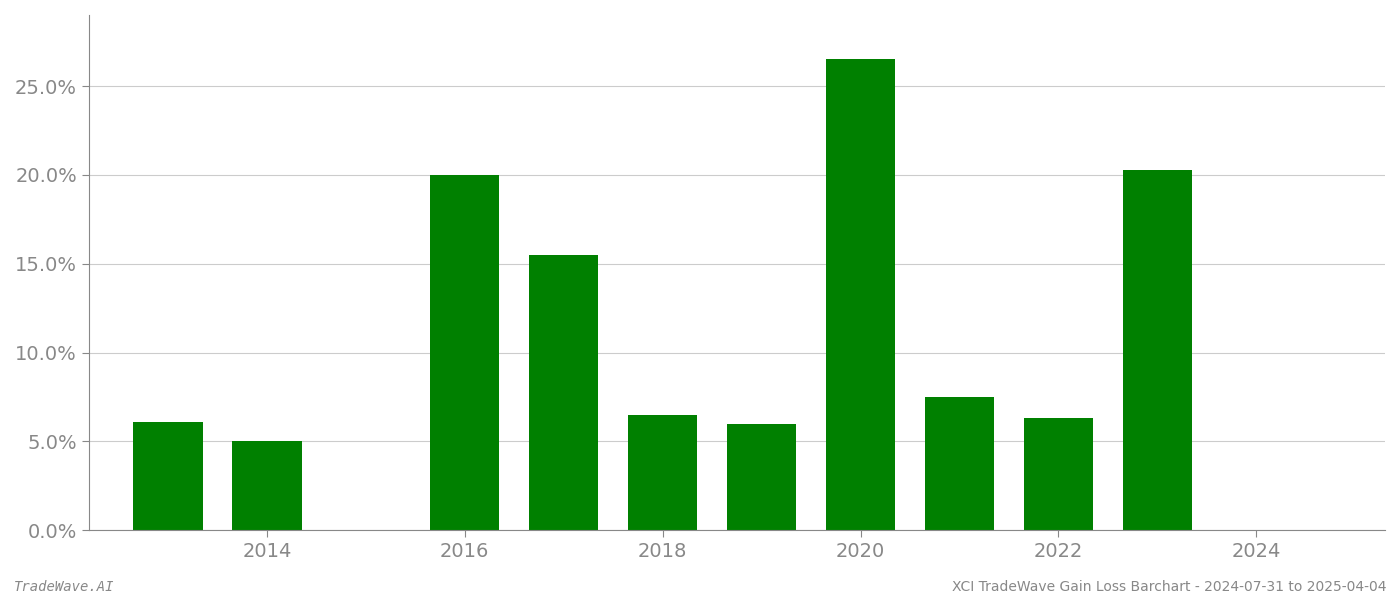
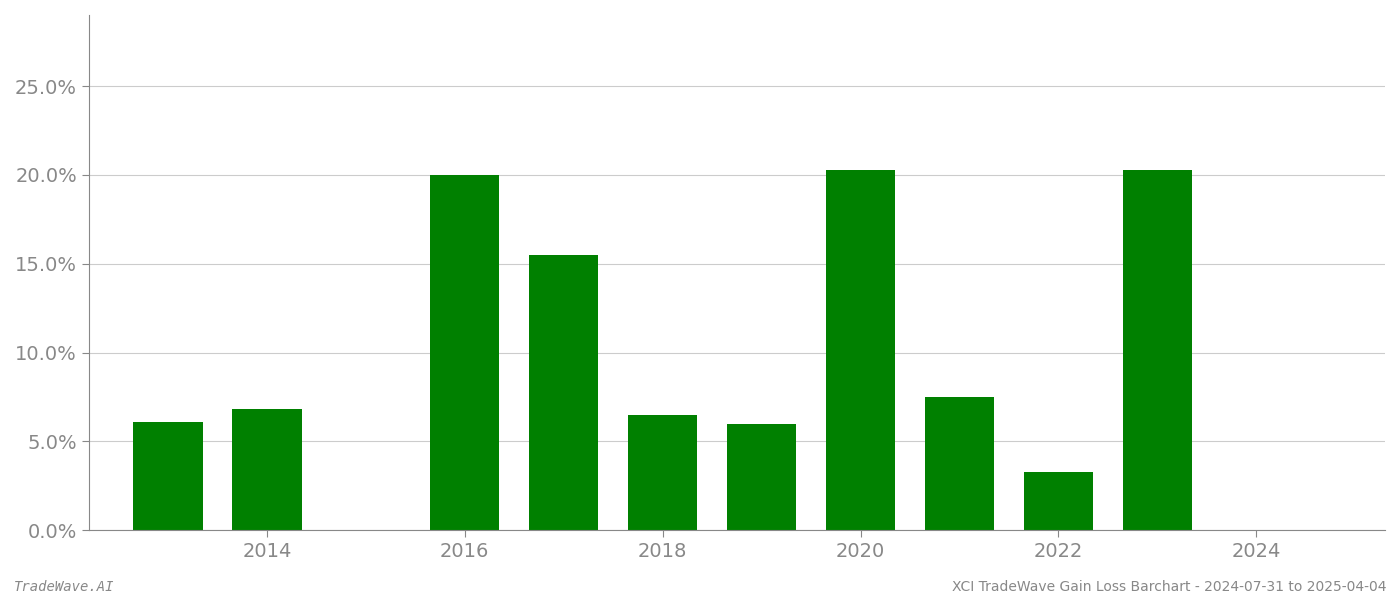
2014: 5.0% -> 6.8%
2020: 26.5% -> 20.3%
2022: 6.3% -> 3.3%
